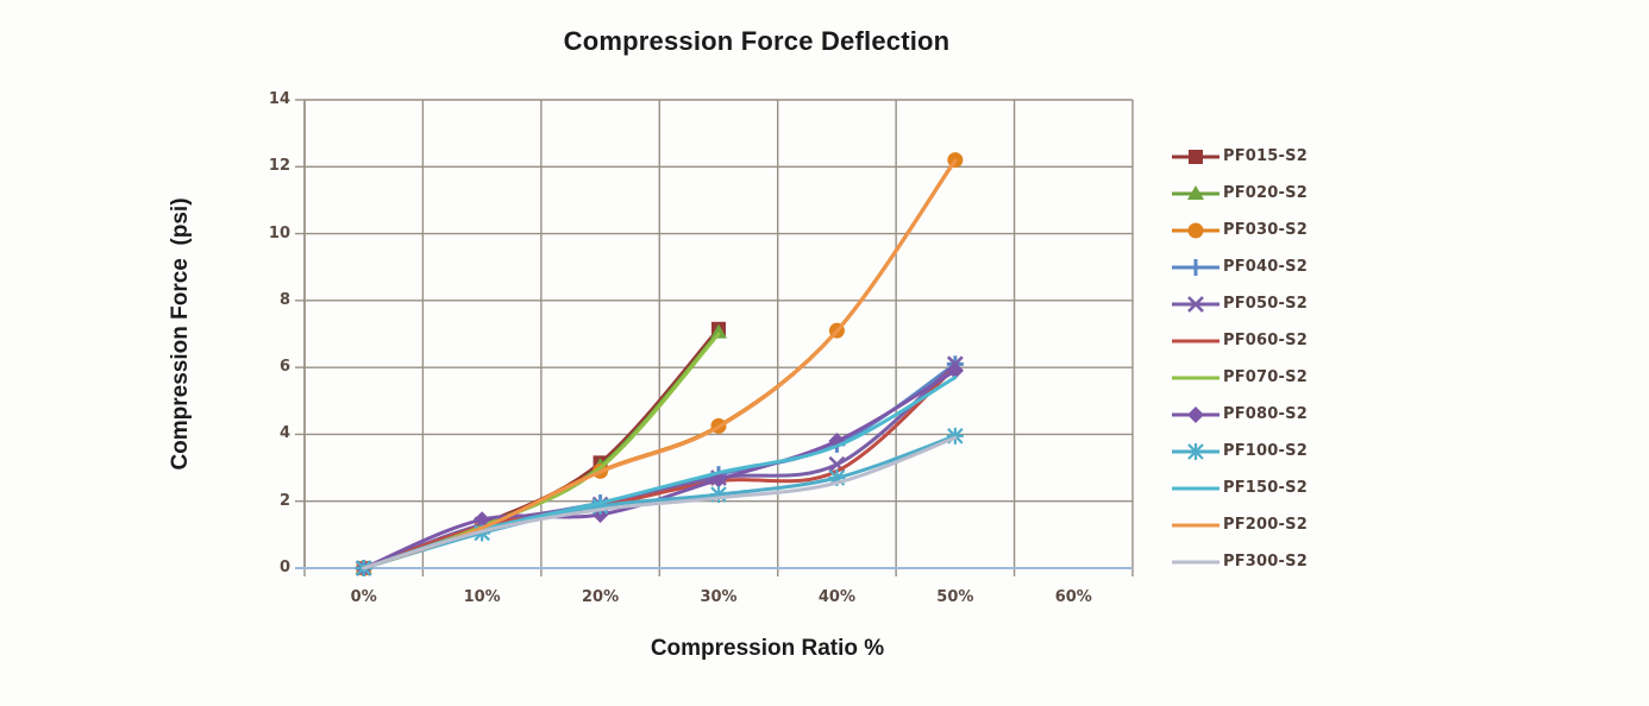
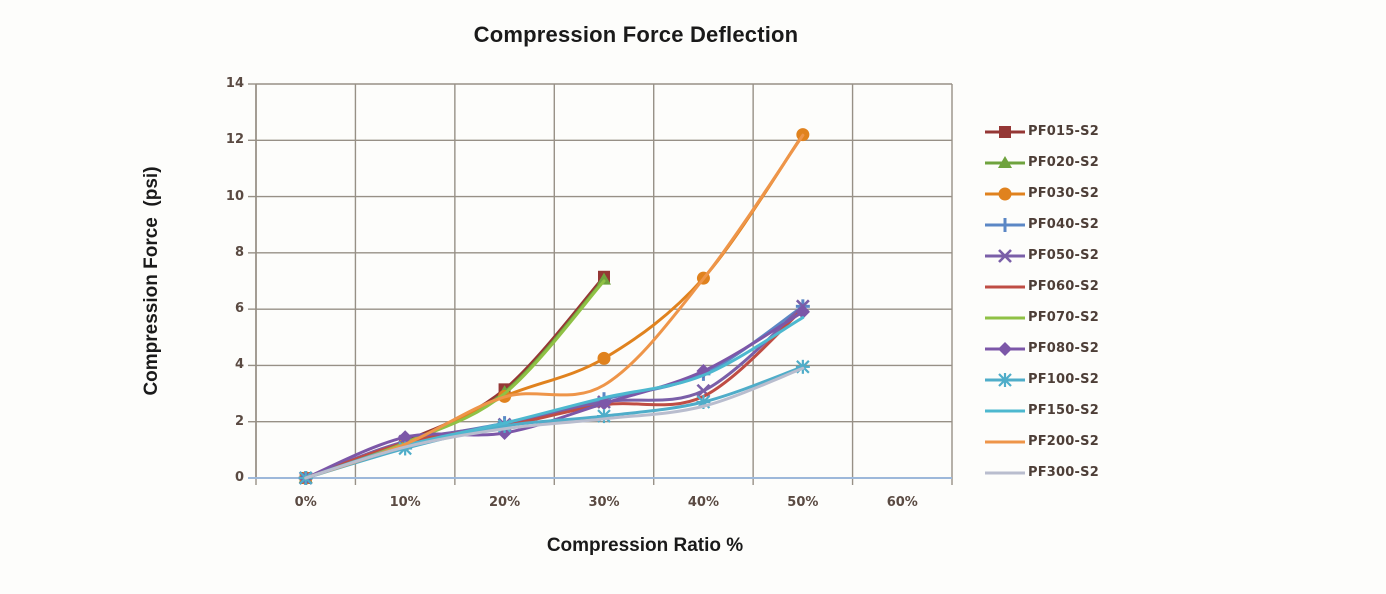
PF200-S2/30%: 4.2 -> 3.3
